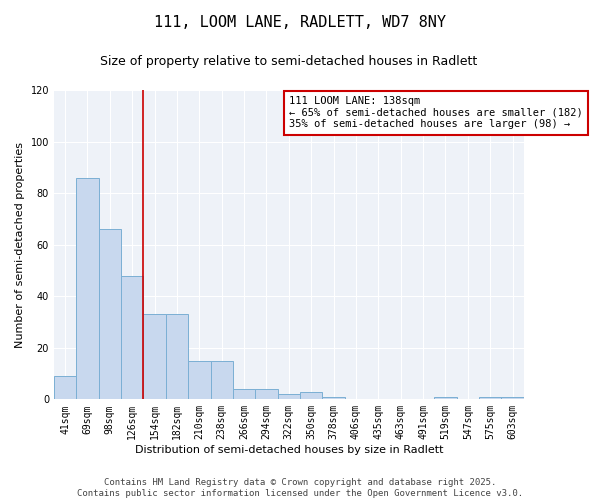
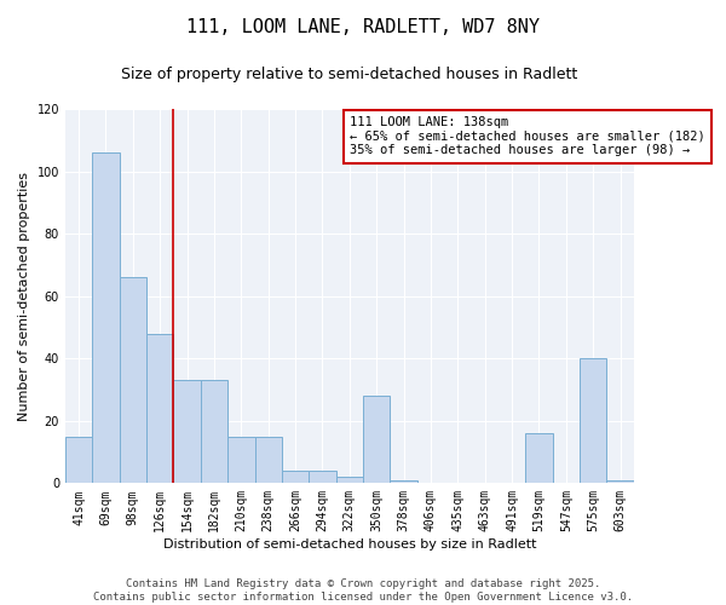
41sqm: 9 -> 15
69sqm: 86 -> 106
350sqm: 3 -> 28
519sqm: 1 -> 16
575sqm: 1 -> 40
